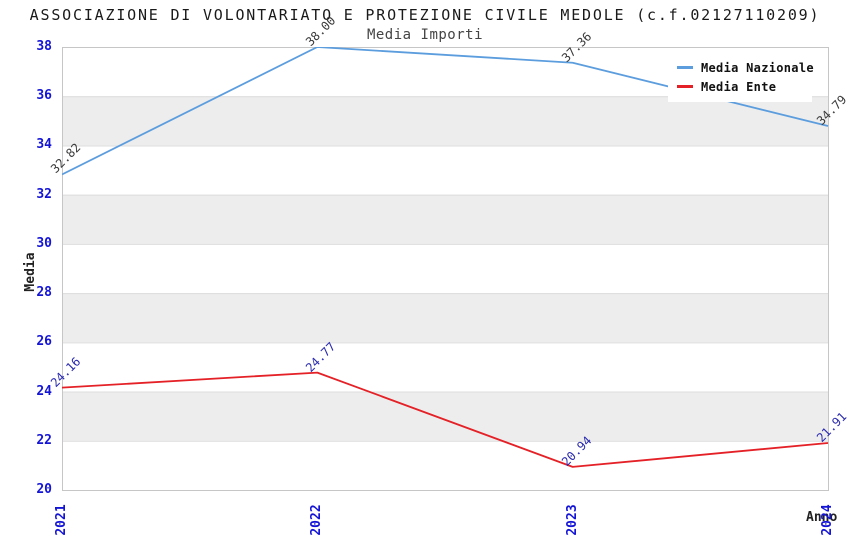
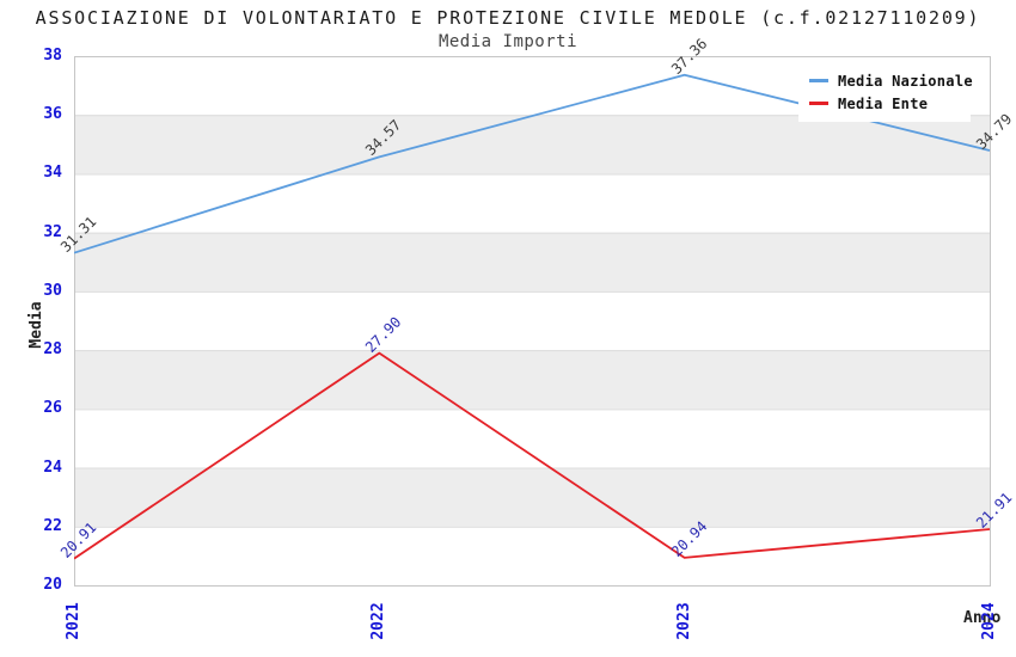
Media Nazionale/2021: 32.82 -> 31.31
Media Ente/2021: 24.16 -> 20.91
Media Nazionale/2022: 38.00 -> 34.57
Media Ente/2022: 24.77 -> 27.90
